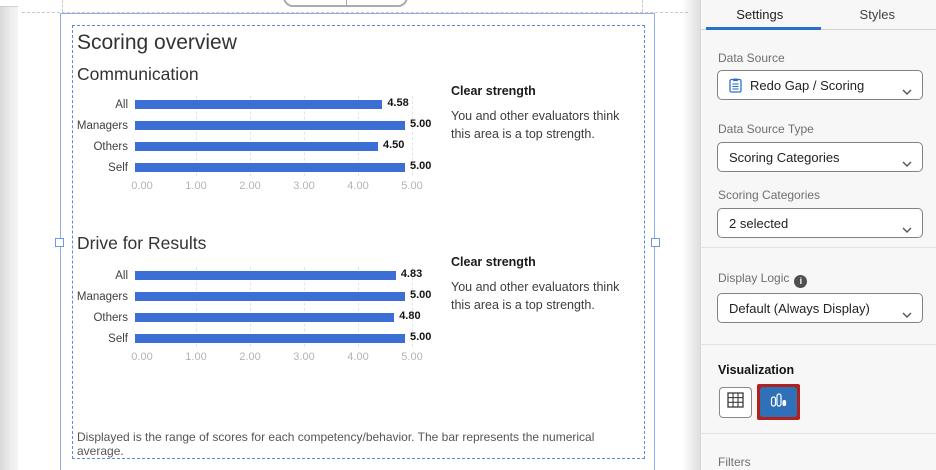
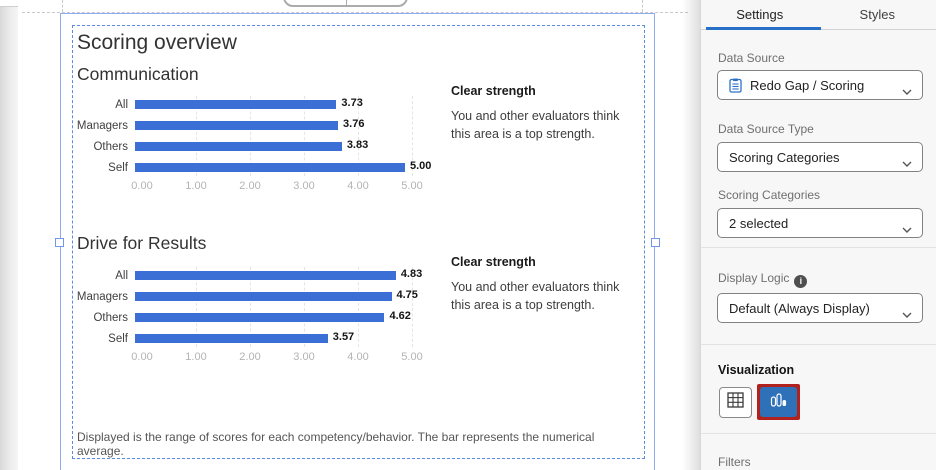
Communication/All: 4.58 -> 3.73
Communication/Managers: 5.00 -> 3.76
Communication/Others: 4.50 -> 3.83
Drive for Results/Managers: 5.00 -> 4.75
Drive for Results/Others: 4.80 -> 4.62
Drive for Results/Self: 5.00 -> 3.57
